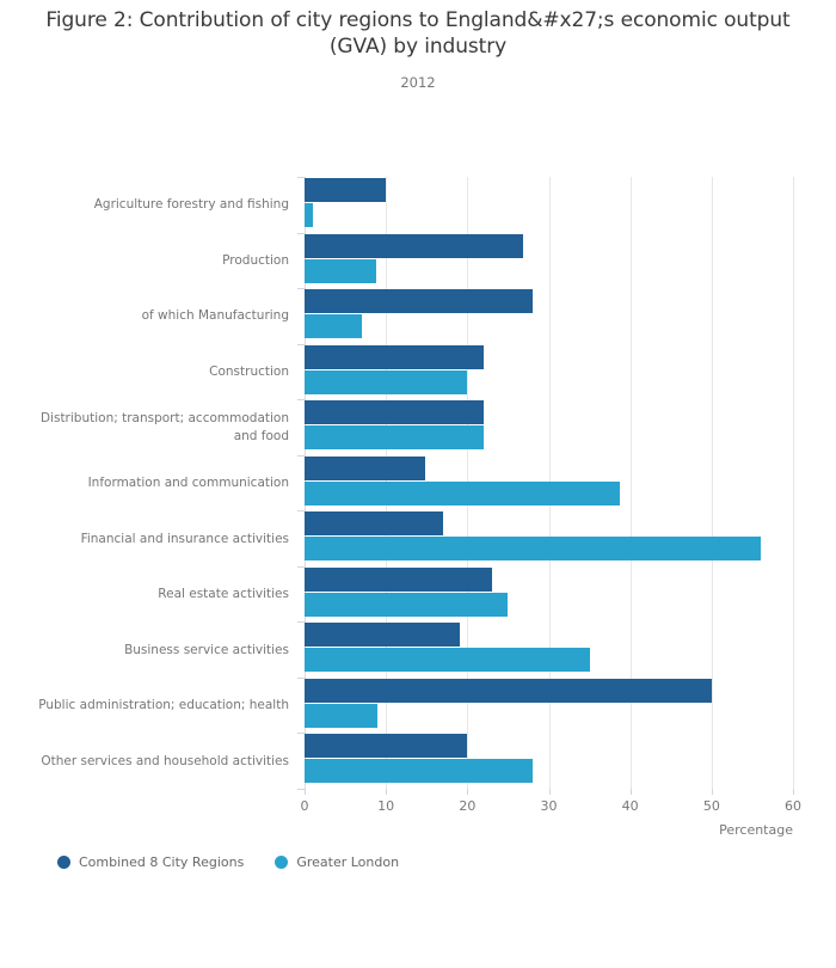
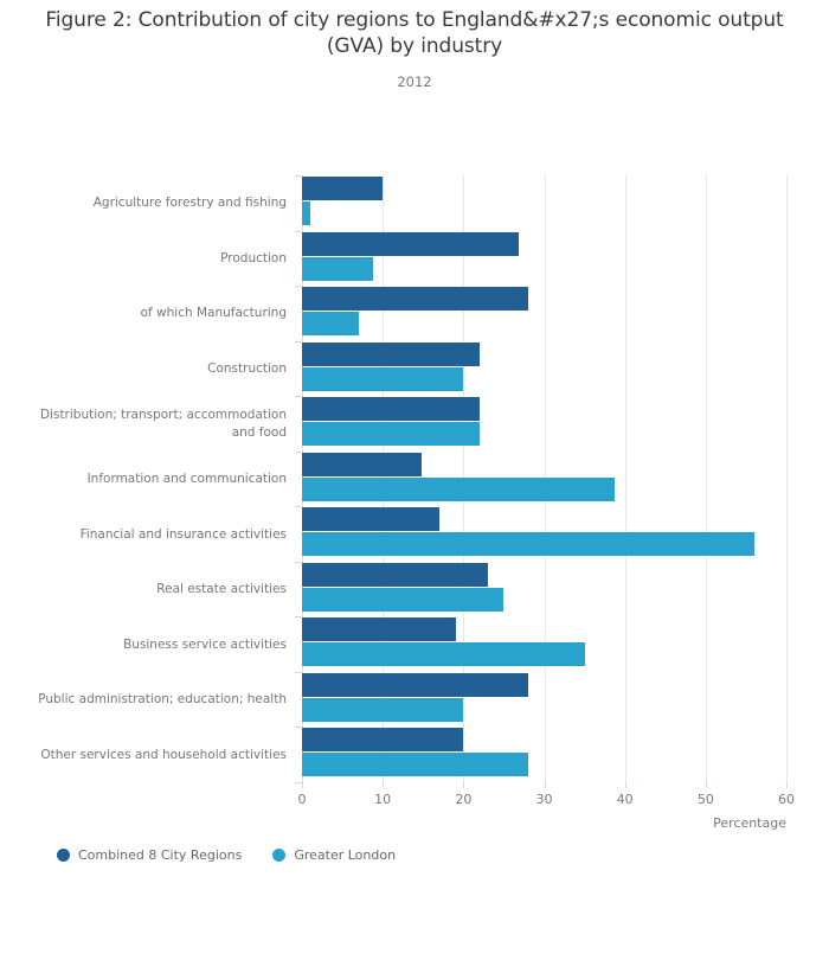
Combined 8 City Regions/Public administration; education; health: 50 -> 28
Greater London/Public administration; education; health: 9 -> 20
